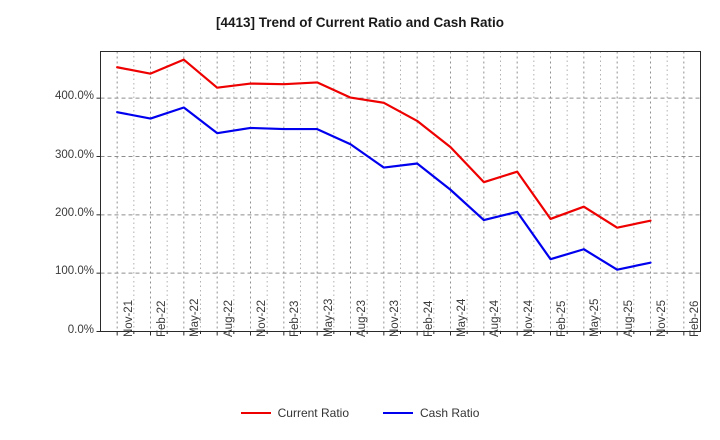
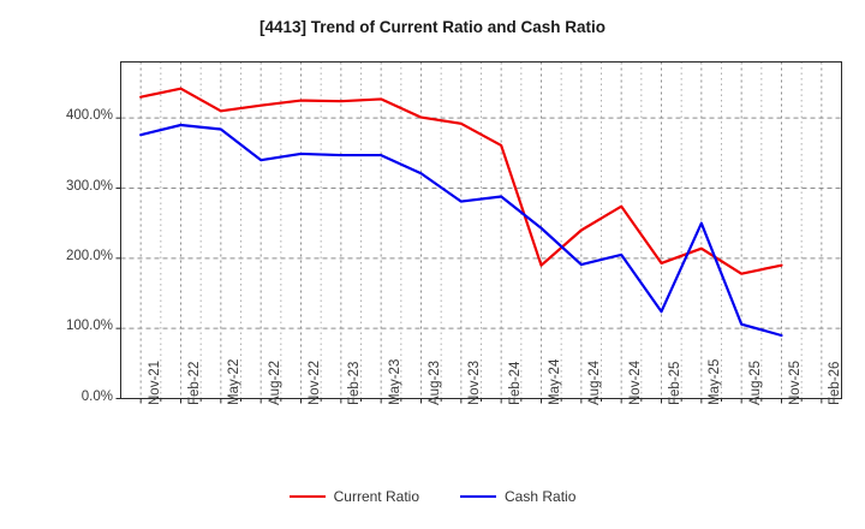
Current Ratio/Nov-21: 450% -> 430%
Cash Ratio/Feb-22: 360% -> 390%
Current Ratio/May-22: 470% -> 410%
Current Ratio/May-24: 320% -> 190%
Current Ratio/Aug-24: 260% -> 240%
Cash Ratio/May-25: 140% -> 250%
Cash Ratio/Nov-25: 120% -> 90%
